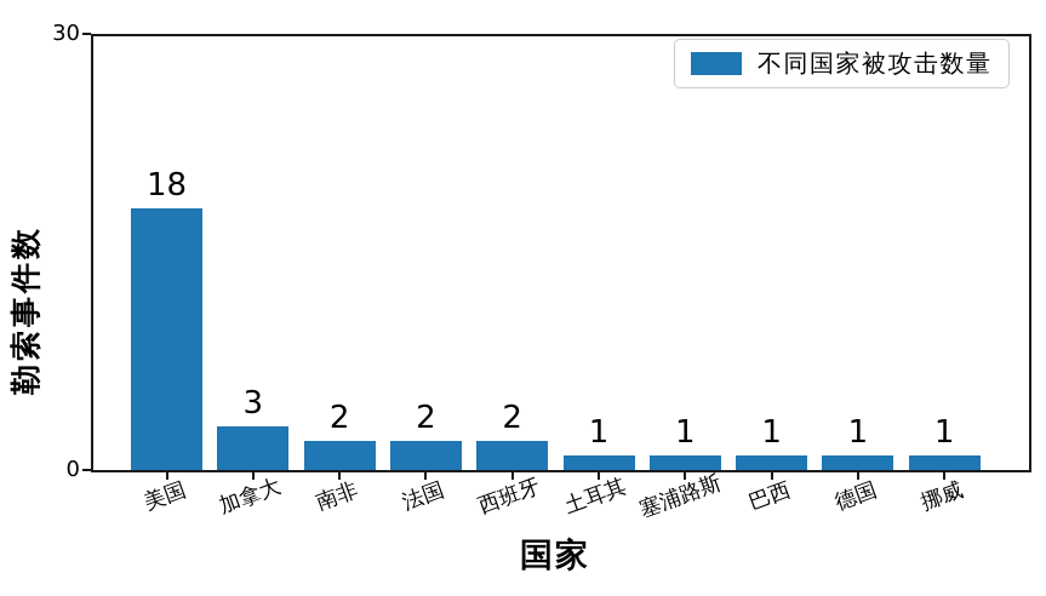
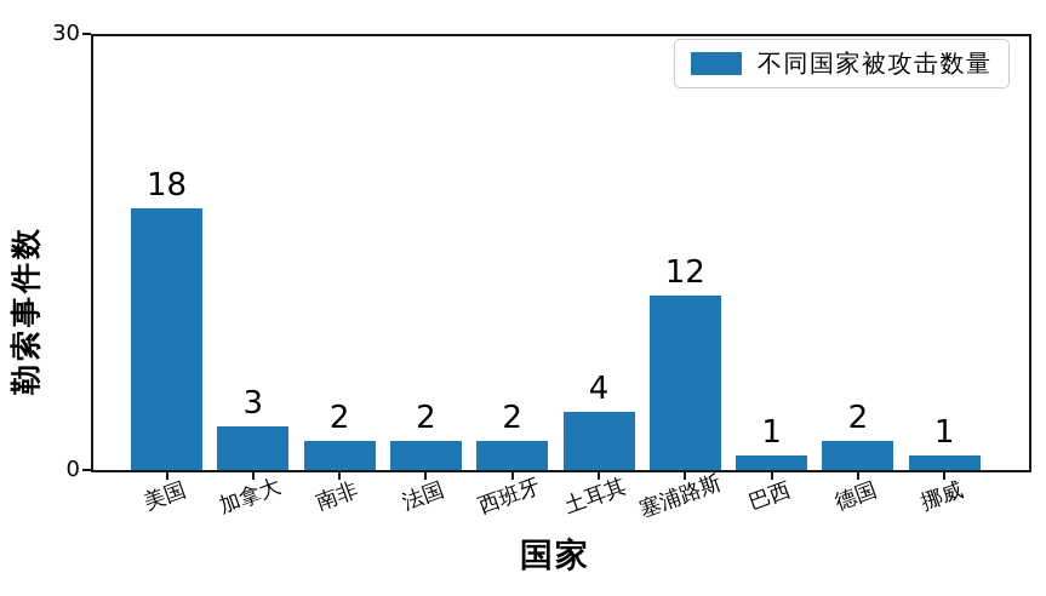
土耳其: 1 -> 4
塞浦路斯: 1 -> 12
德国: 1 -> 2
